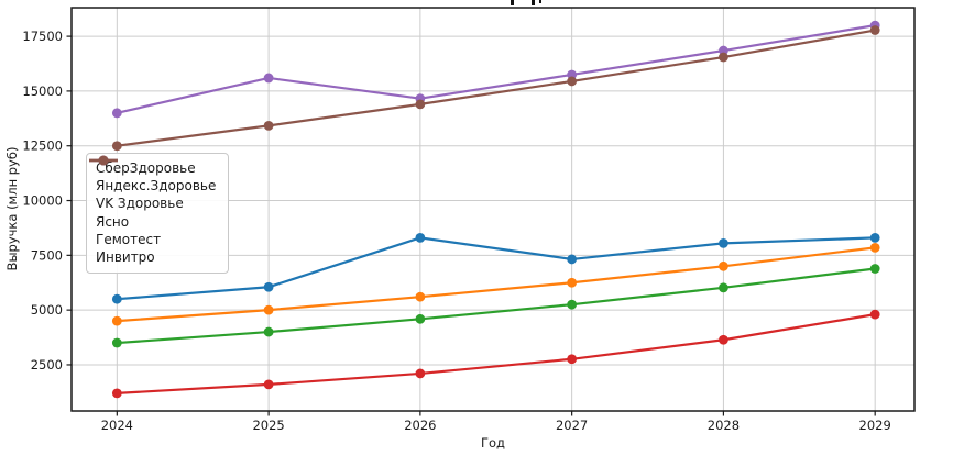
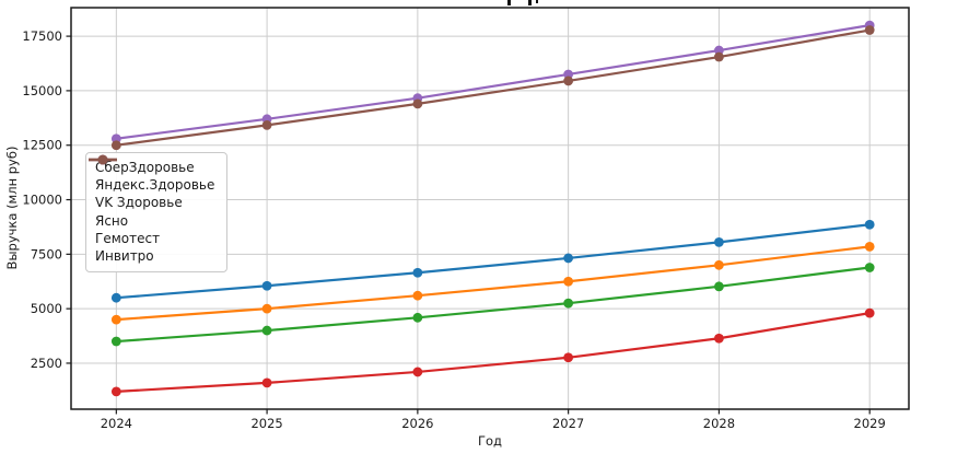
Гемотест/2024: 14000 -> 12800
Гемотест/2025: 15600 -> 13700
СберЗдоровье/2026: 8300 -> 6600
СберЗдоровье/2029: 8300 -> 8900
